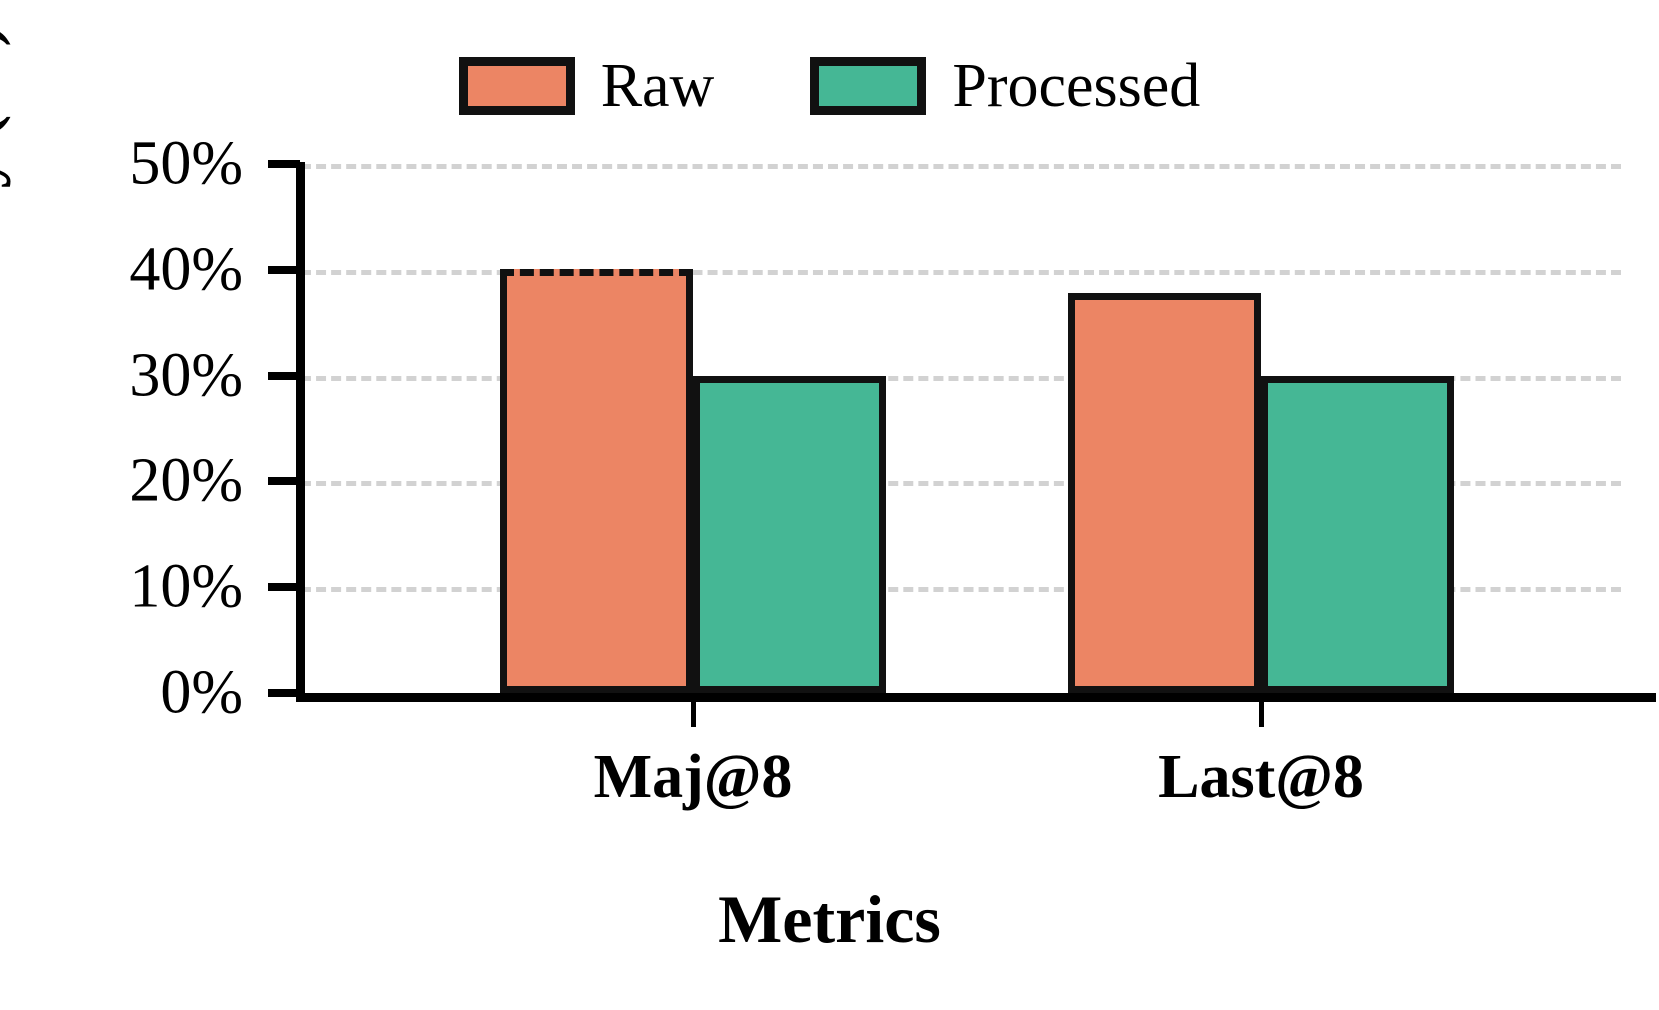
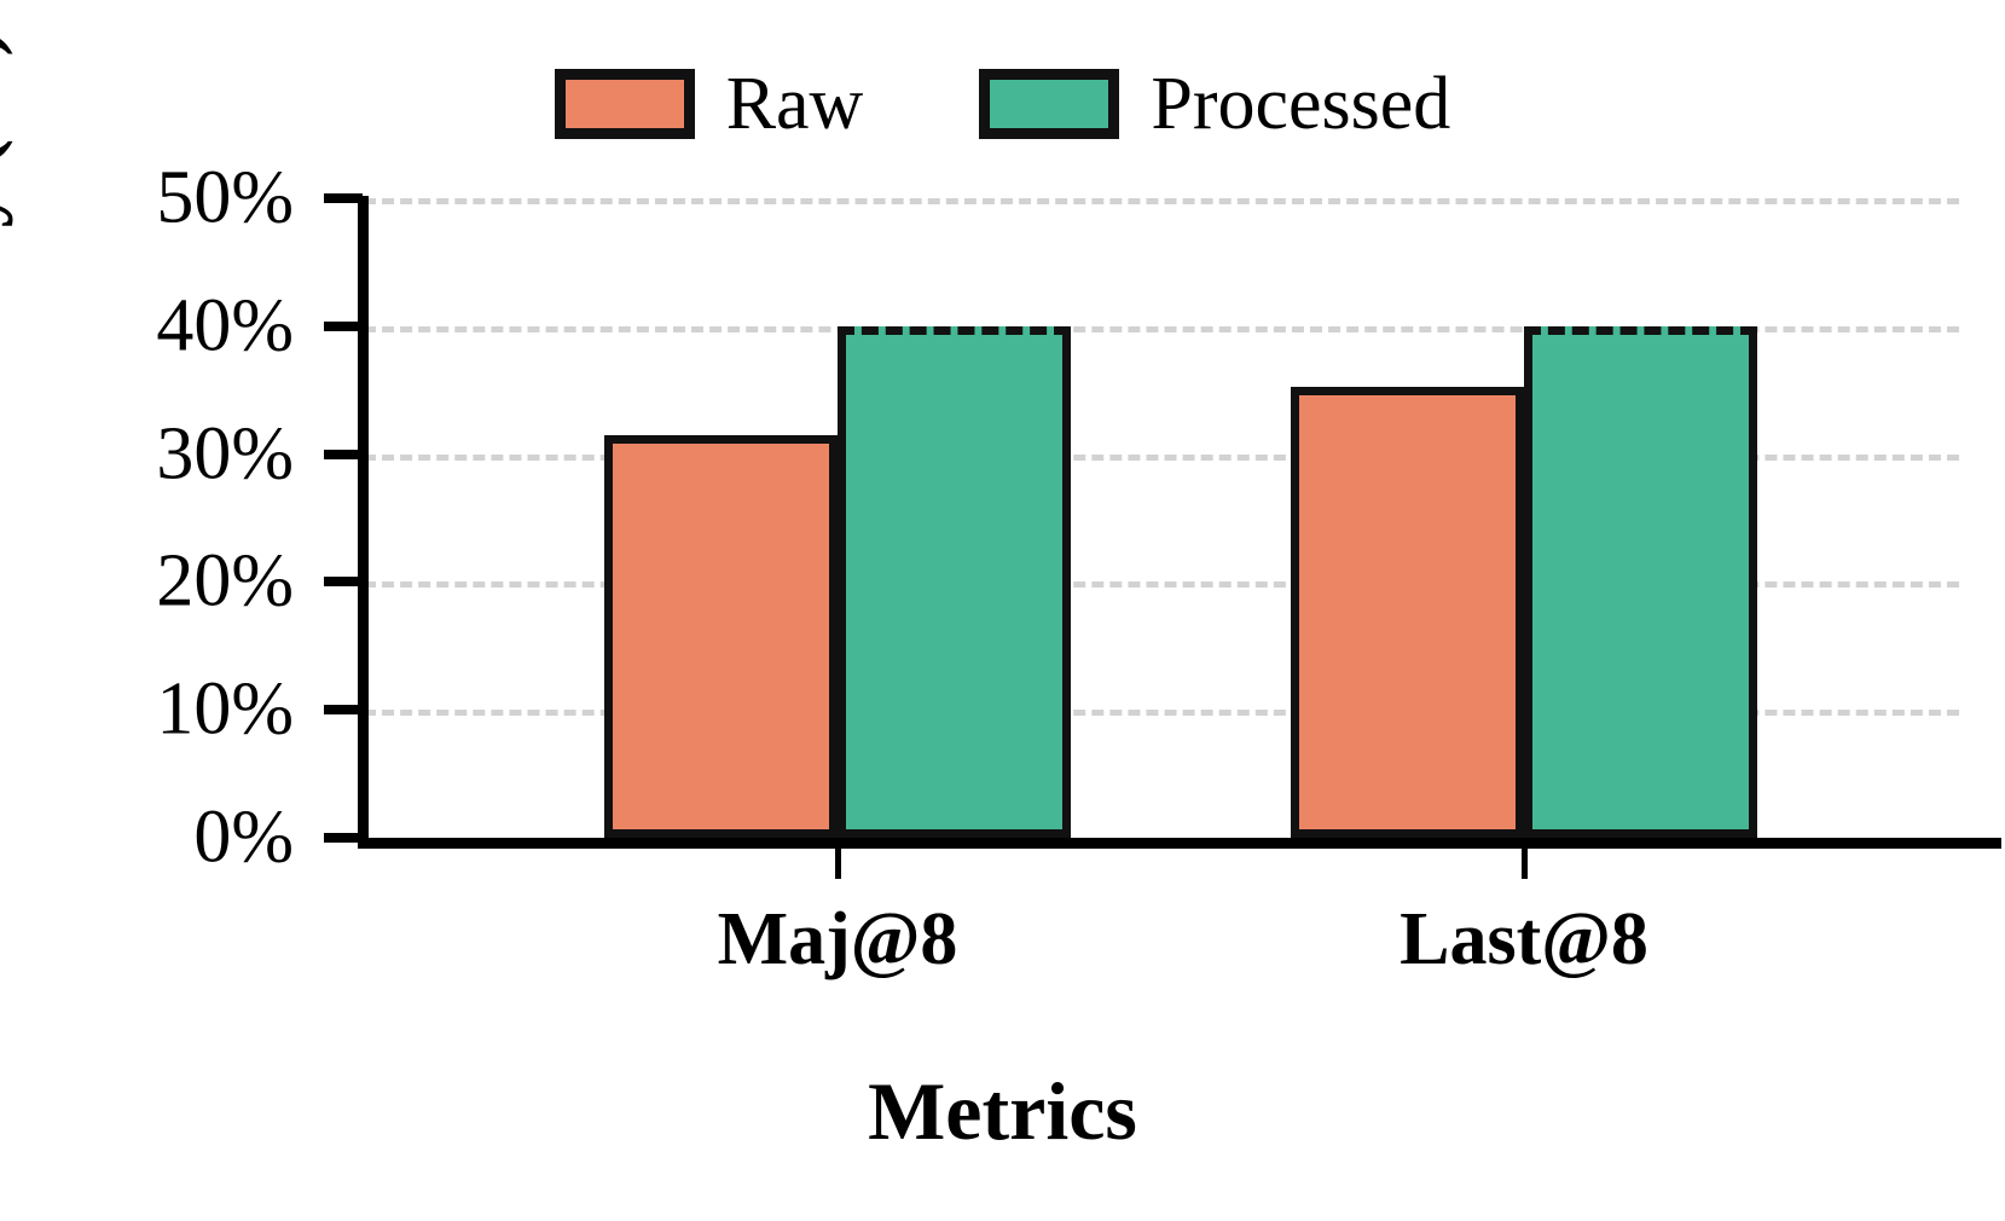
Raw/Maj@8: 40.1% -> 31.5%
Processed/Maj@8: 30% -> 40%
Raw/Last@8: 37.8% -> 35.3%
Processed/Last@8: 30% -> 40%
